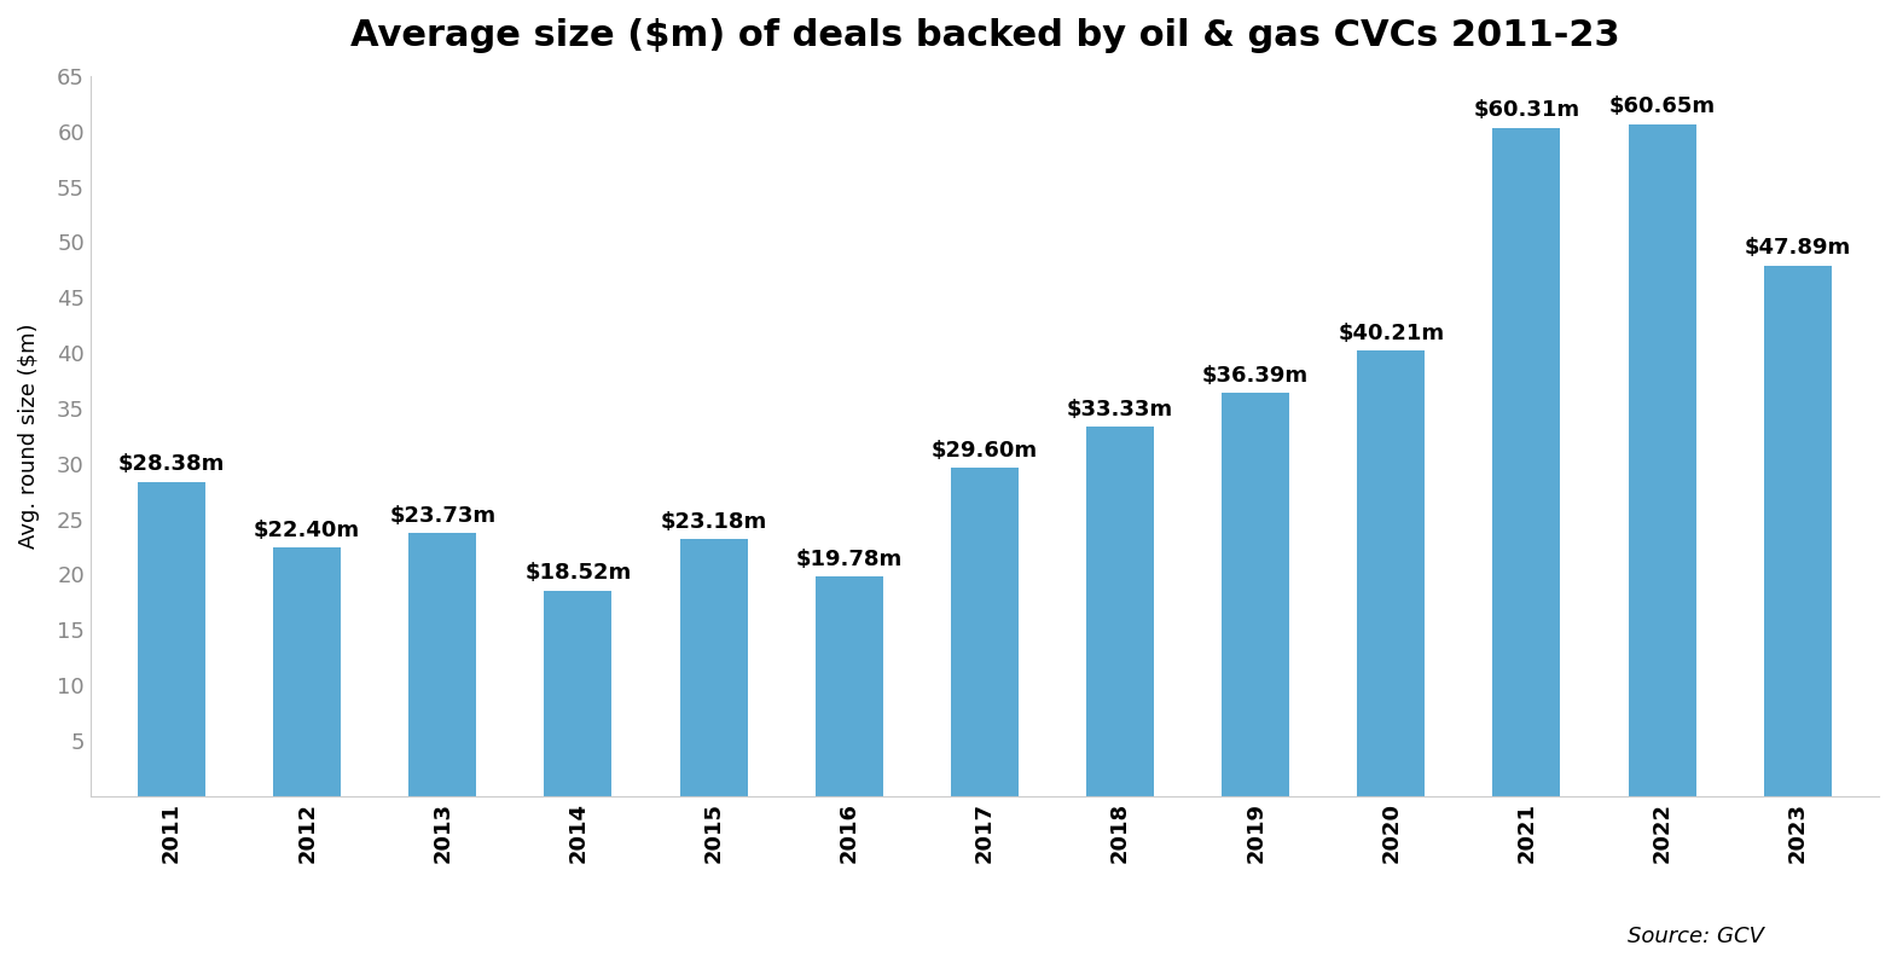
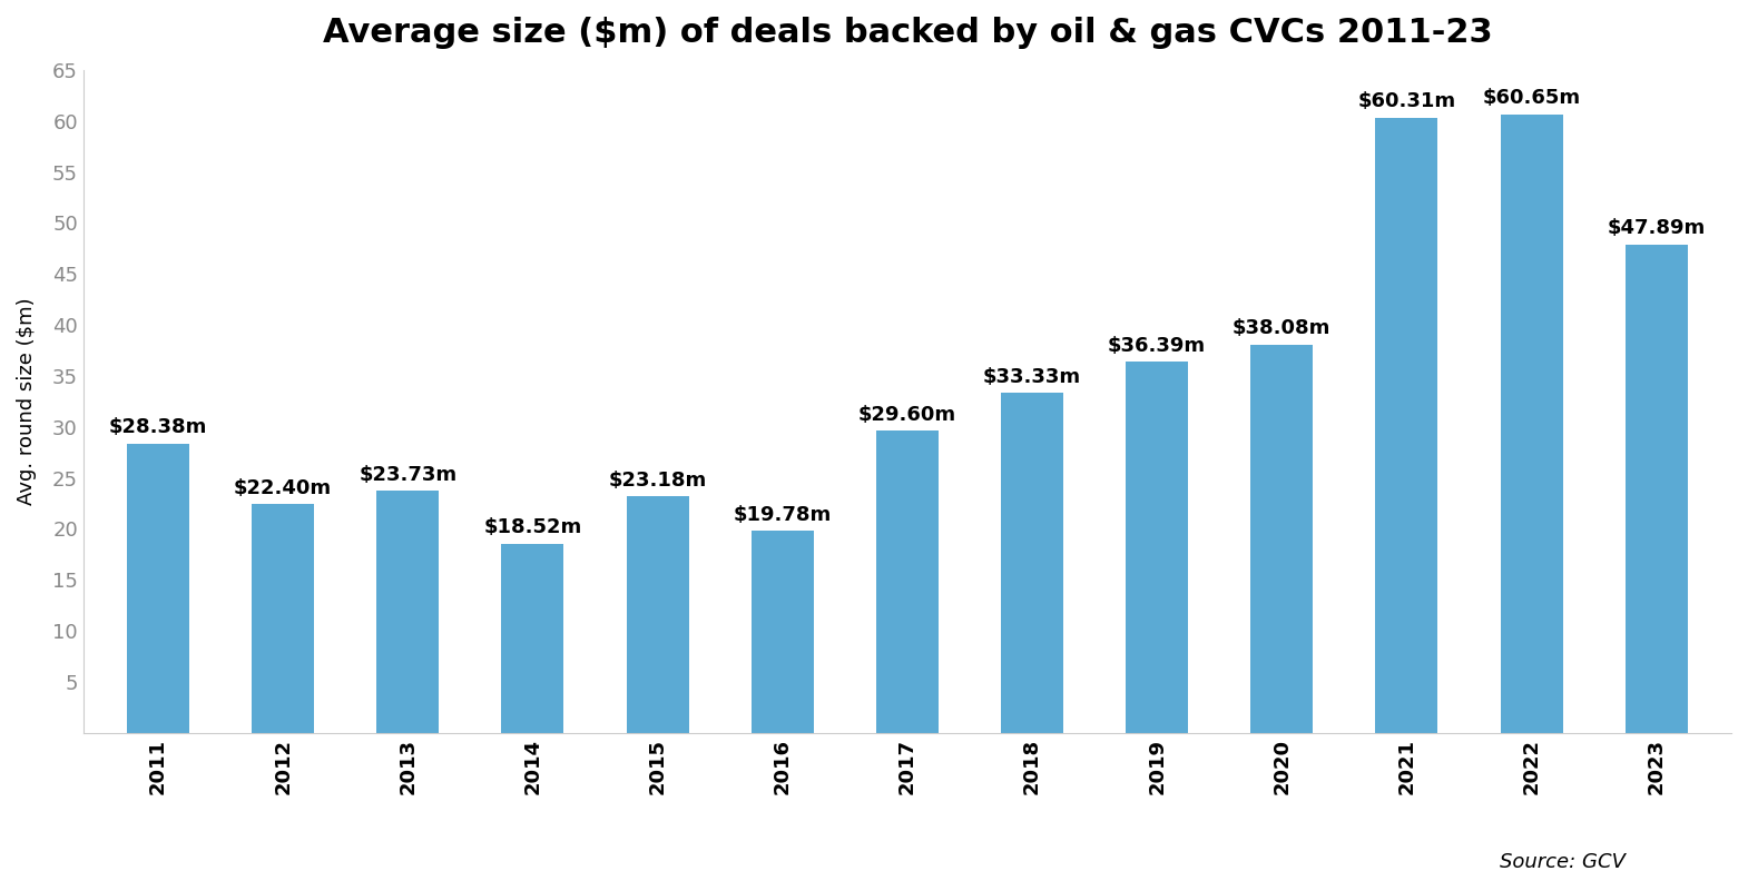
2020: $40.21m -> $38.08m
